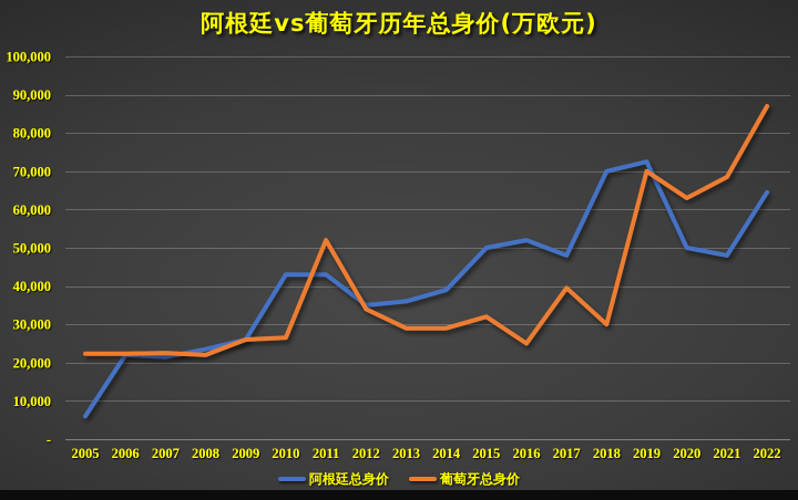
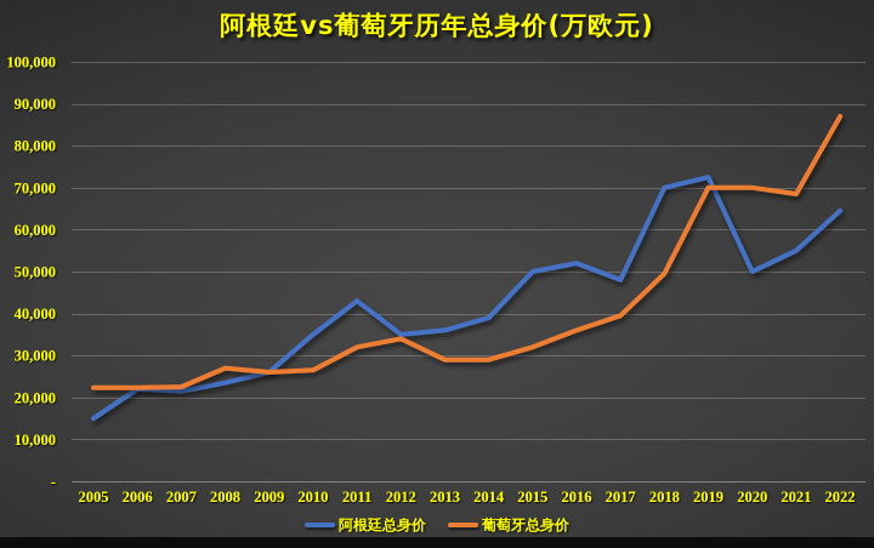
阿根廷总身价/2005: 6000 -> 15000
葡萄牙总身价/2008: 22000 -> 27000
阿根廷总身价/2010: 43000 -> 35000
葡萄牙总身价/2011: 52000 -> 32000
葡萄牙总身价/2016: 25000 -> 36000
葡萄牙总身价/2018: 30000 -> 50000
葡萄牙总身价/2020: 63000 -> 70000
阿根廷总身价/2021: 48000 -> 55000
